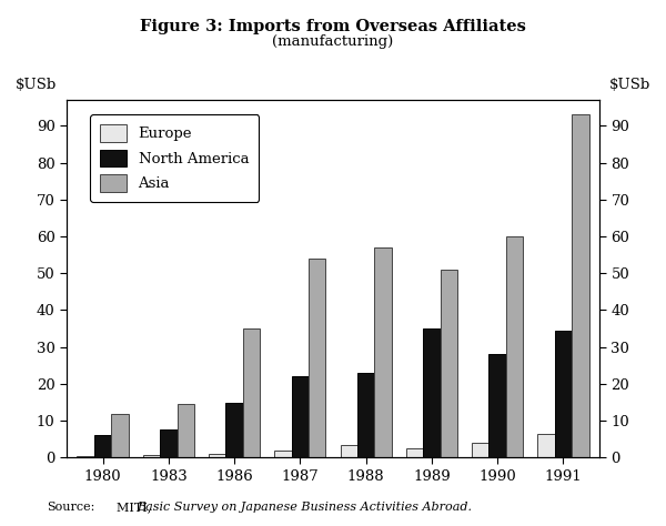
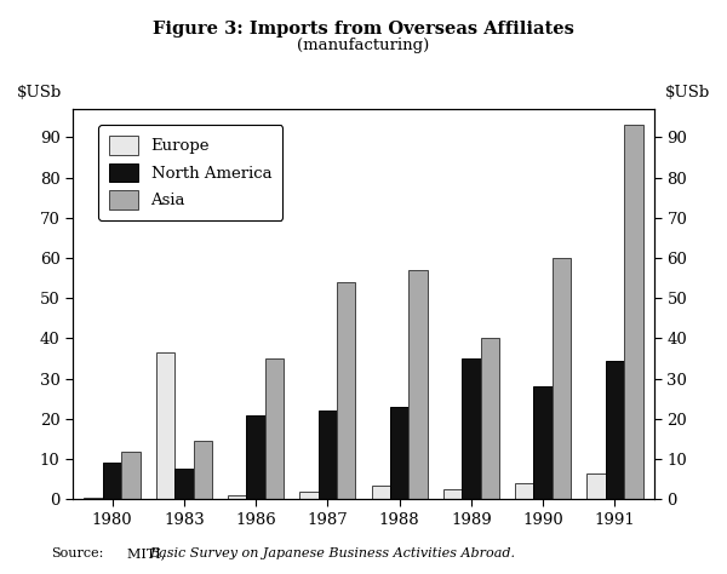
North America/1980: 6.0 -> 9.0
Europe/1983: 0.7 -> 36.5
North America/1986: 15.0 -> 21.0
Asia/1989: 51.0 -> 40.0
